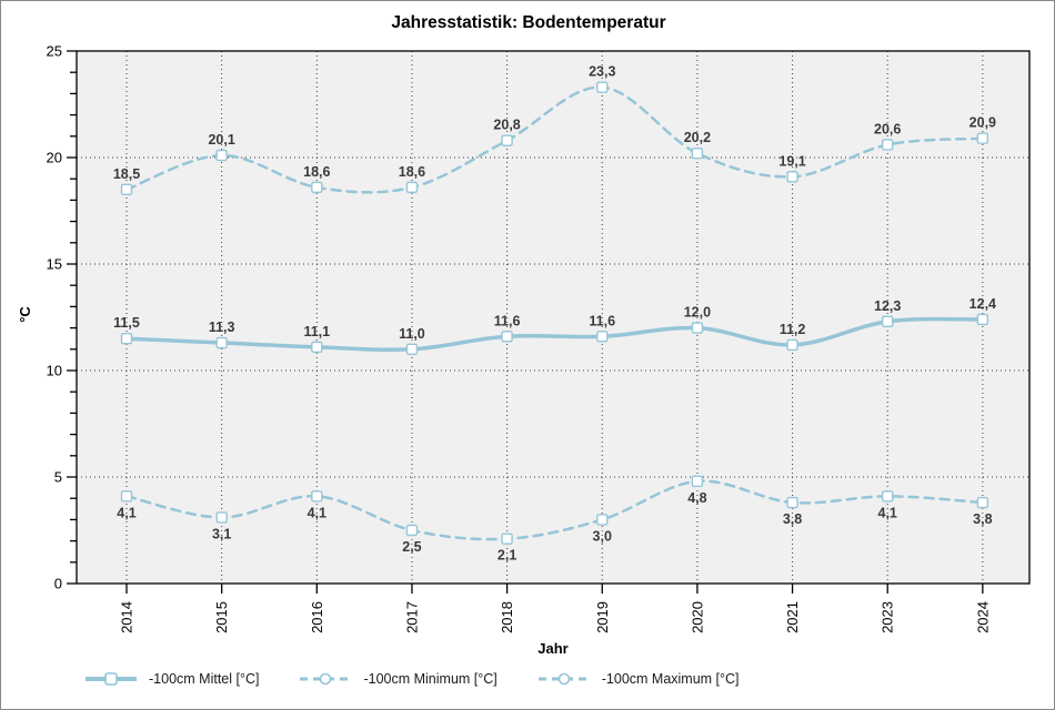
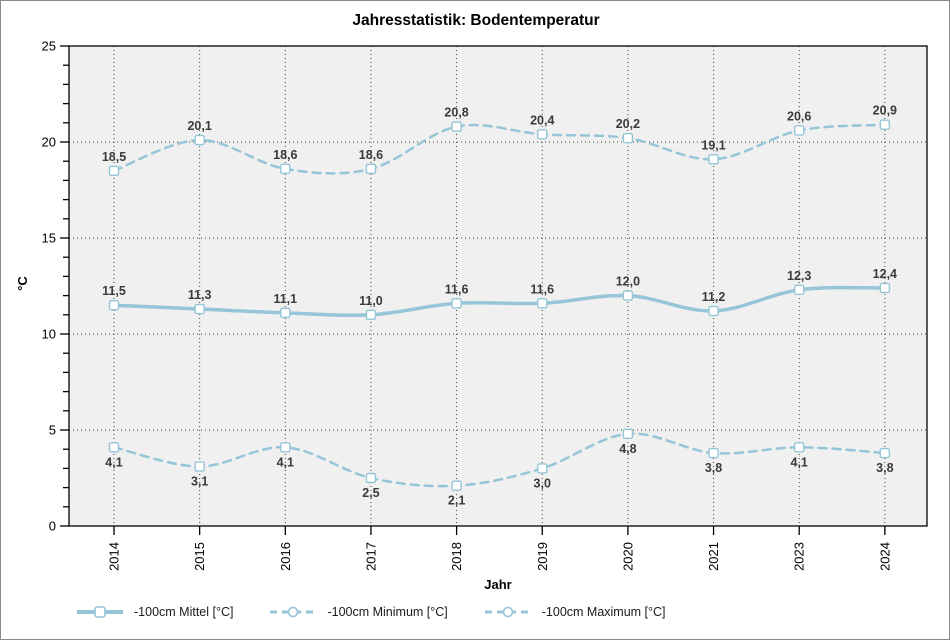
-100cm Maximum [°C]/2019: 23,3 -> 20,4
